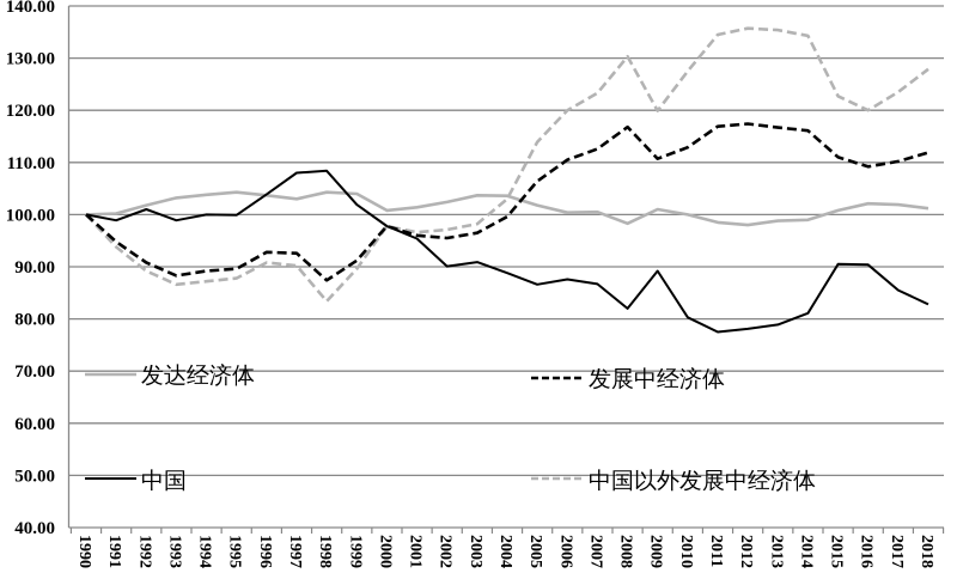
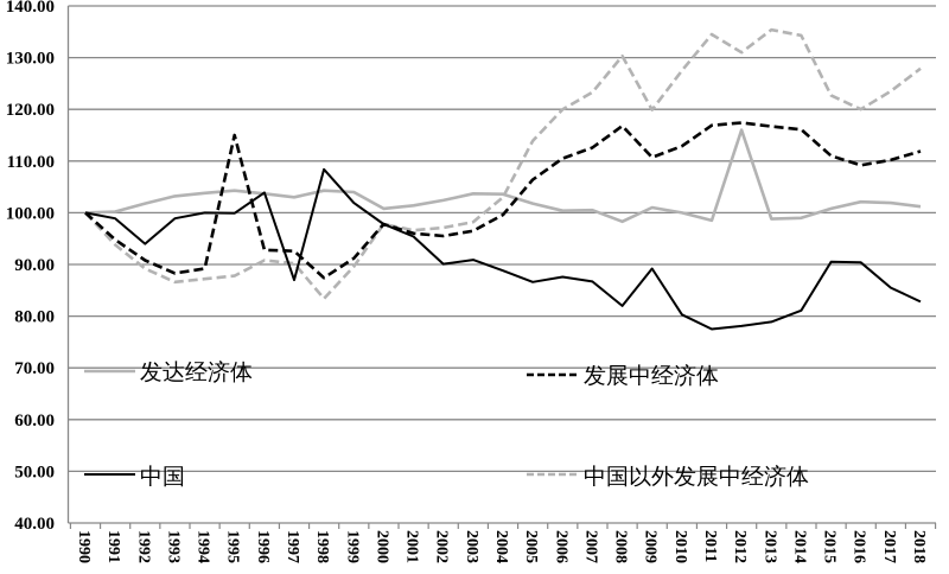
中国/1992: 101 -> 94
发展中经济体/1995: 90 -> 115
中国/1997: 108 -> 87
发达经济体/2012: 98 -> 116
中国以外发展中经济体/2012: 136 -> 131
